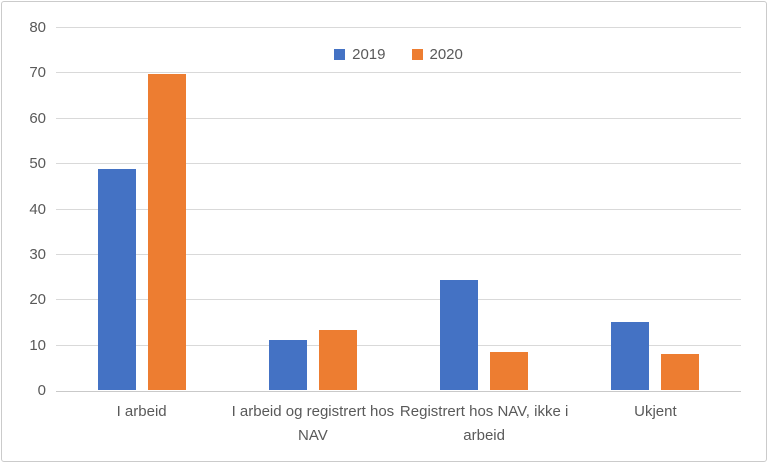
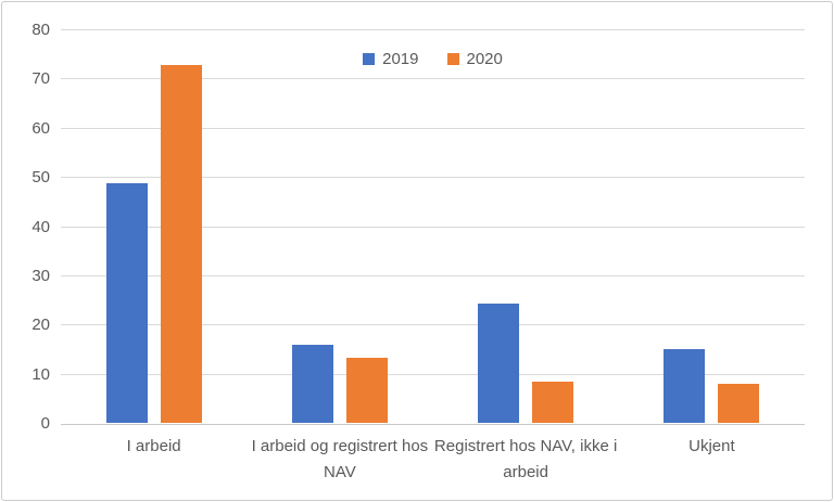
2020/I arbeid: 70 -> 73
2019/I arbeid og registrert hos NAV: 11 -> 16
